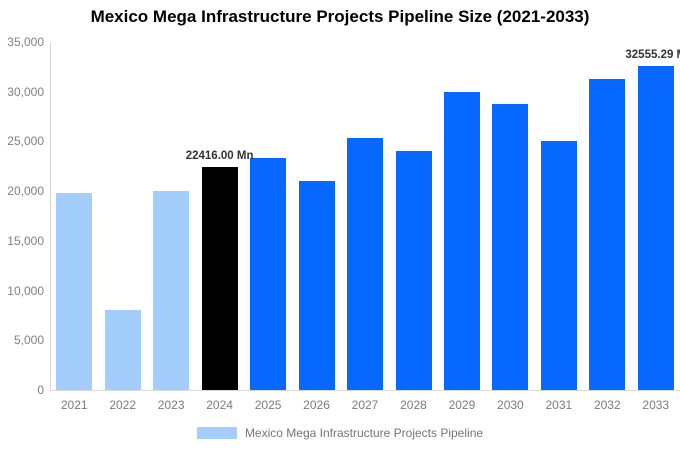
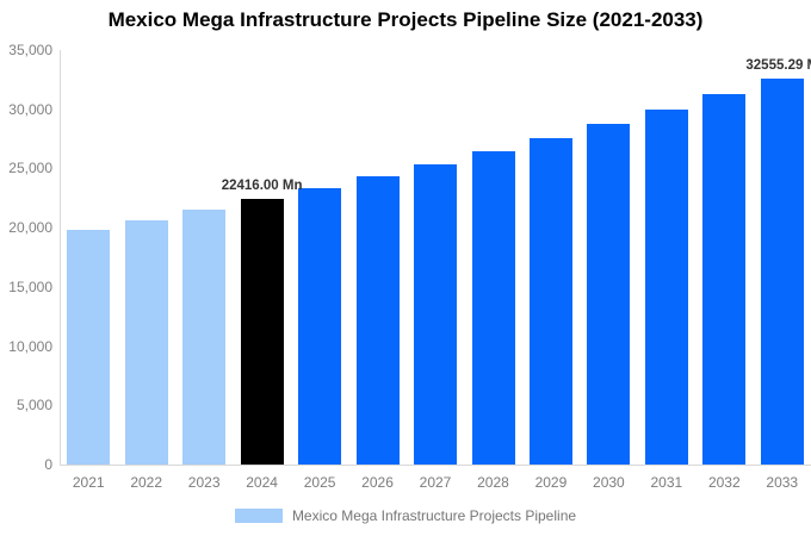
2022: 8000 -> 21000
2023: 20000 -> 22000
2026: 21000 -> 24000
2028: 24000 -> 26000
2029: 30000 -> 28000
2031: 25000 -> 30000
